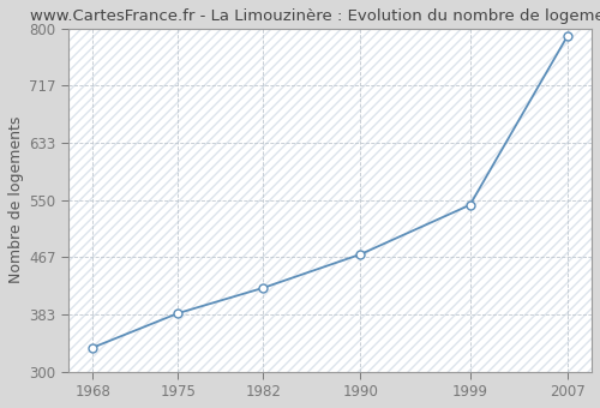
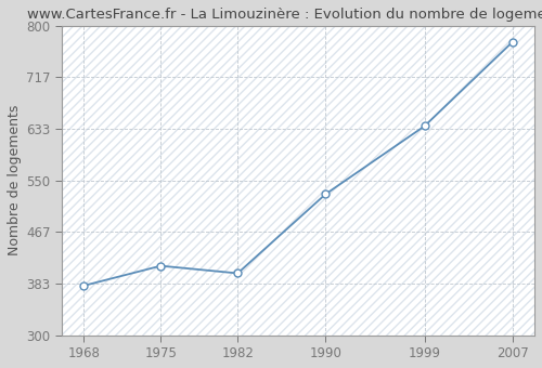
1968: 335 -> 380
1975: 385 -> 412
1982: 422 -> 400
1990: 471 -> 528
1999: 543 -> 638
2007: 789 -> 774
